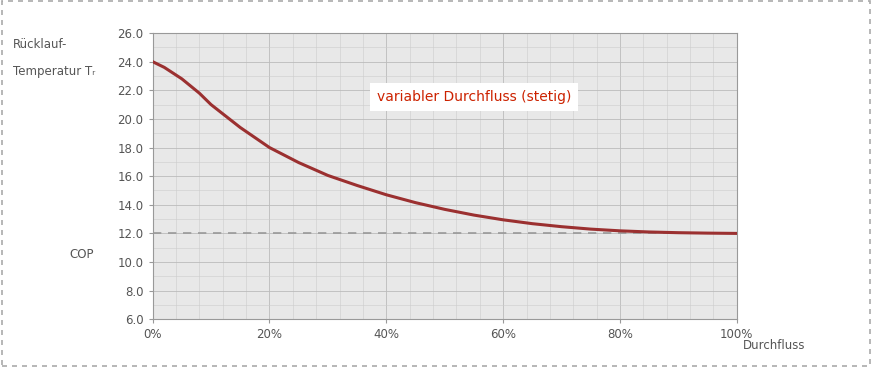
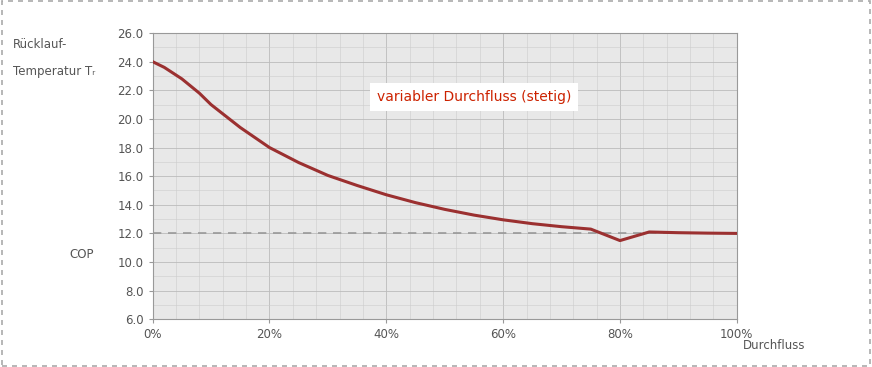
80%: 12.2 -> 11.5
